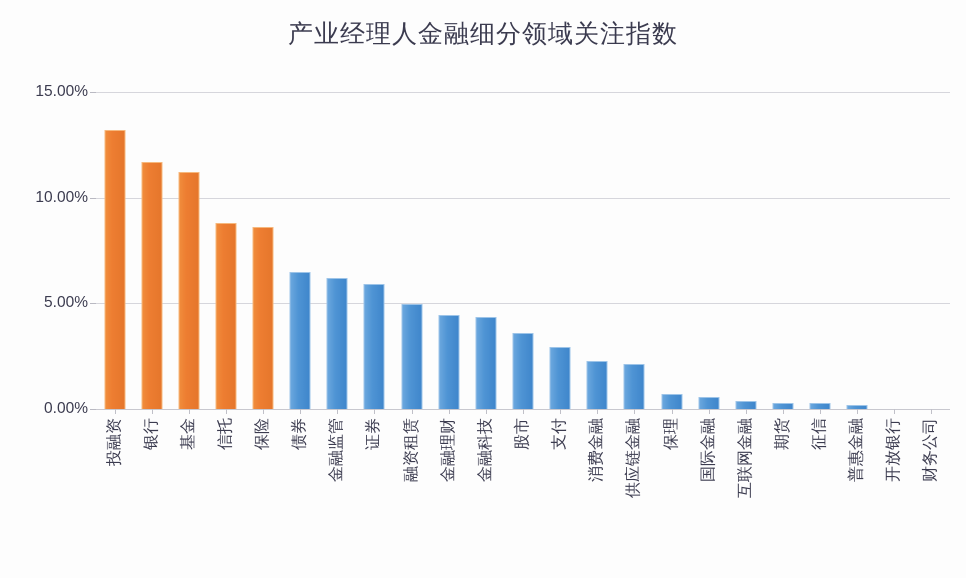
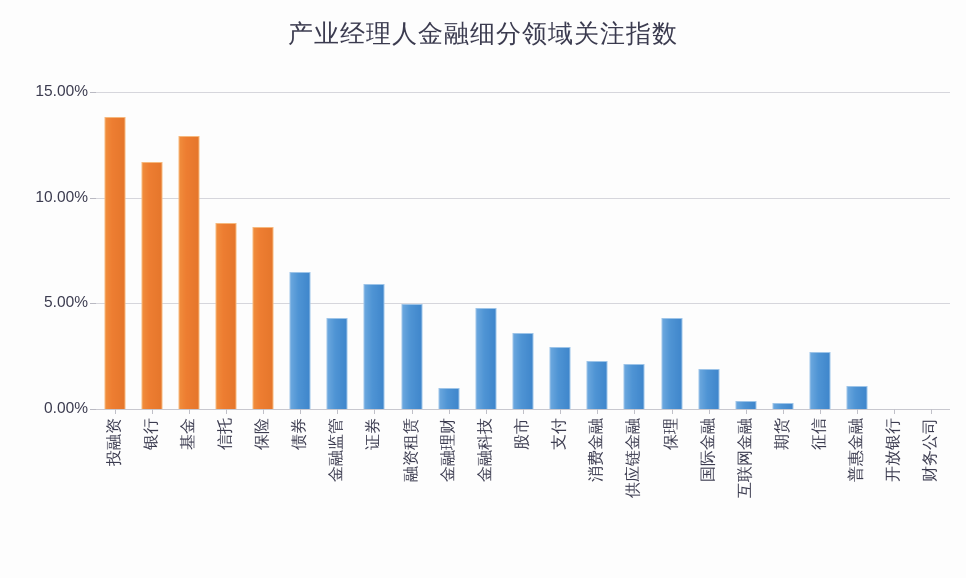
投融资: 13.2% -> 13.8%
基金: 11.2% -> 12.9%
金融监管: 6.2% -> 4.3%
金融理财: 4.5% -> 1.0%
金融科技: 4.3% -> 4.8%
保理: 0.7% -> 4.3%
国际金融: 0.6% -> 1.9%
征信: 0.3% -> 2.7%
普惠金融: 0.2% -> 1.1%
